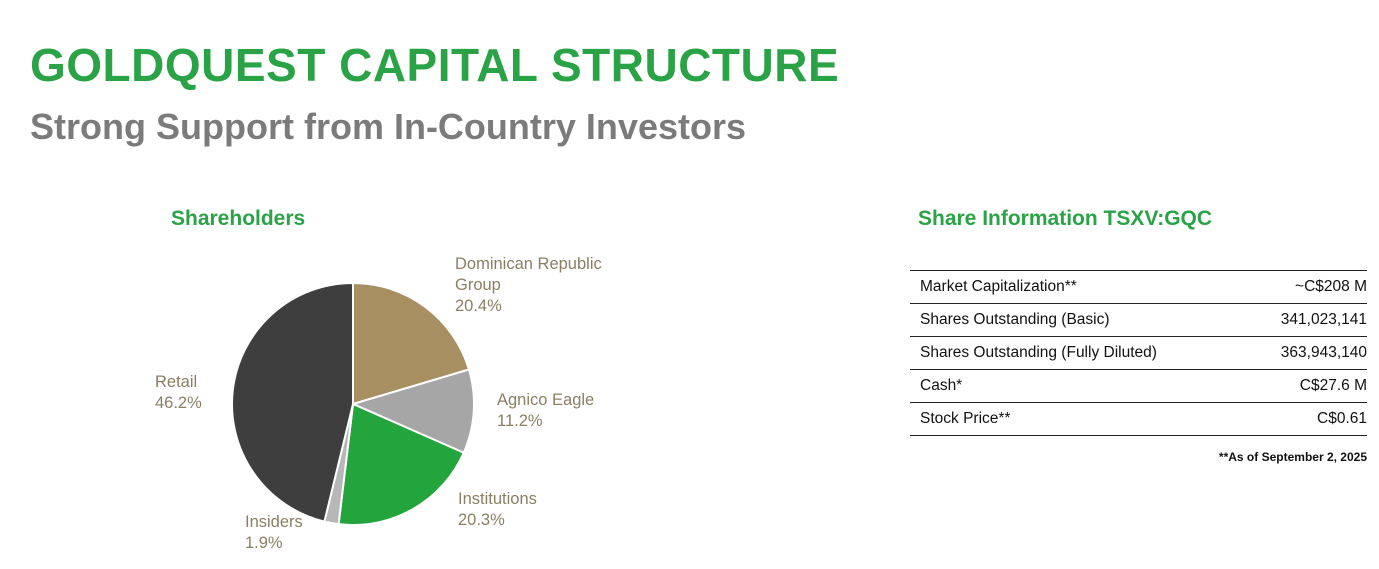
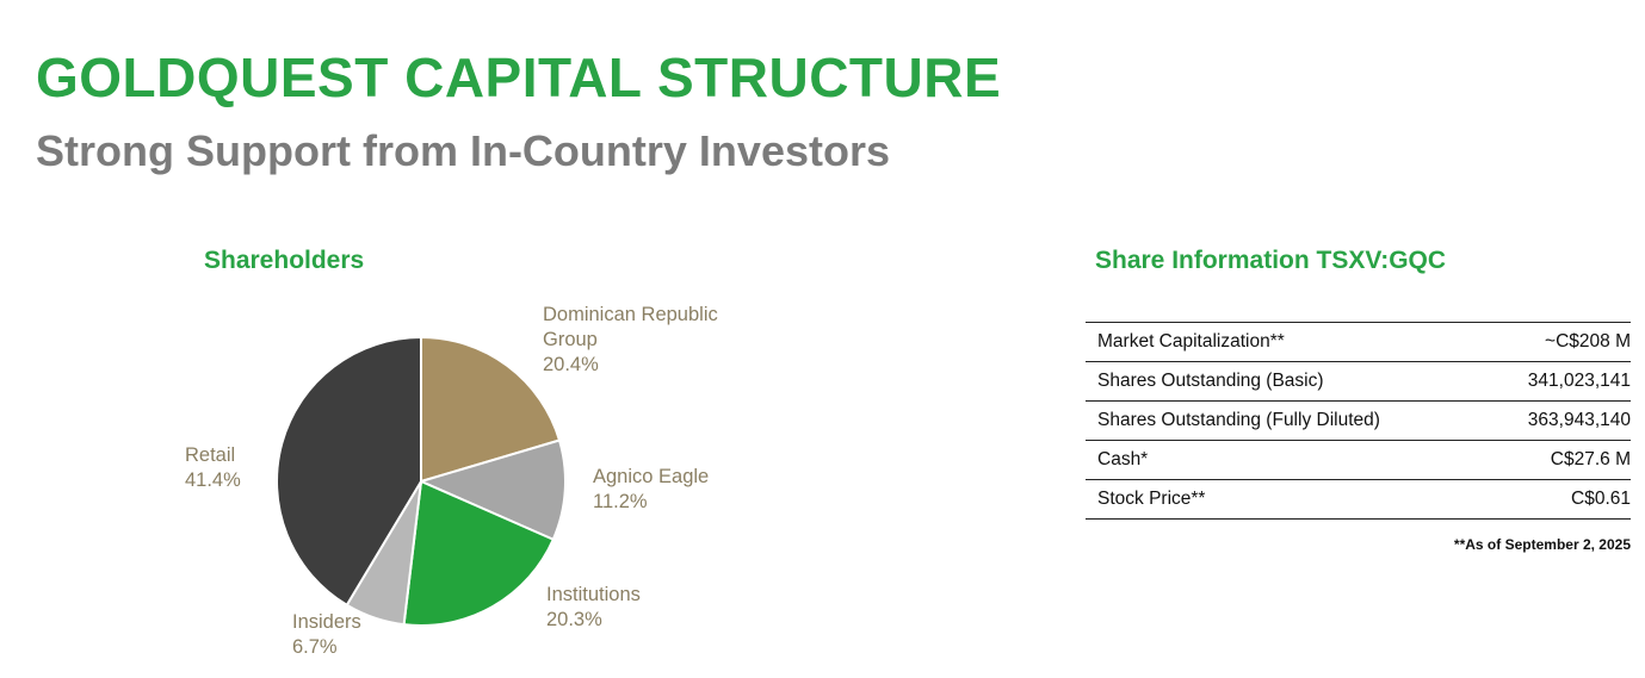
Insiders: 1.9% -> 6.7%
Retail: 46.2% -> 41.4%
